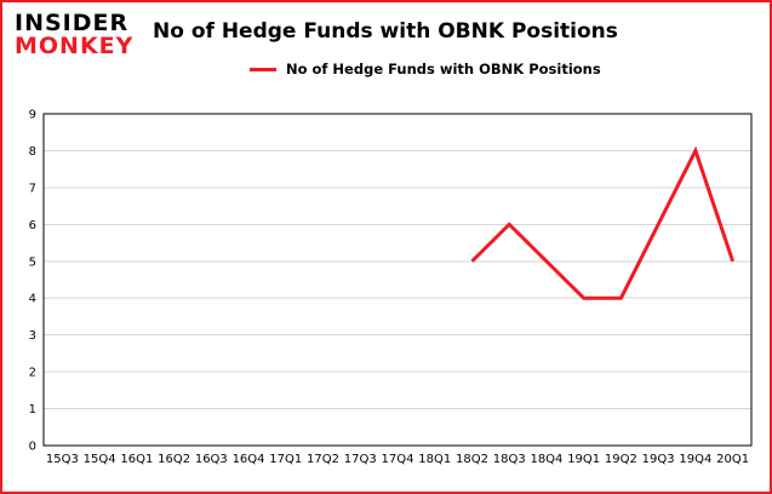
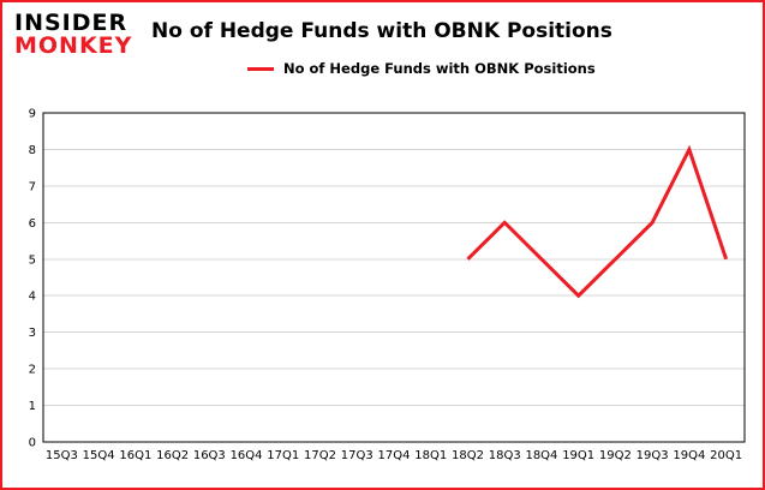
19Q2: 4 -> 5
